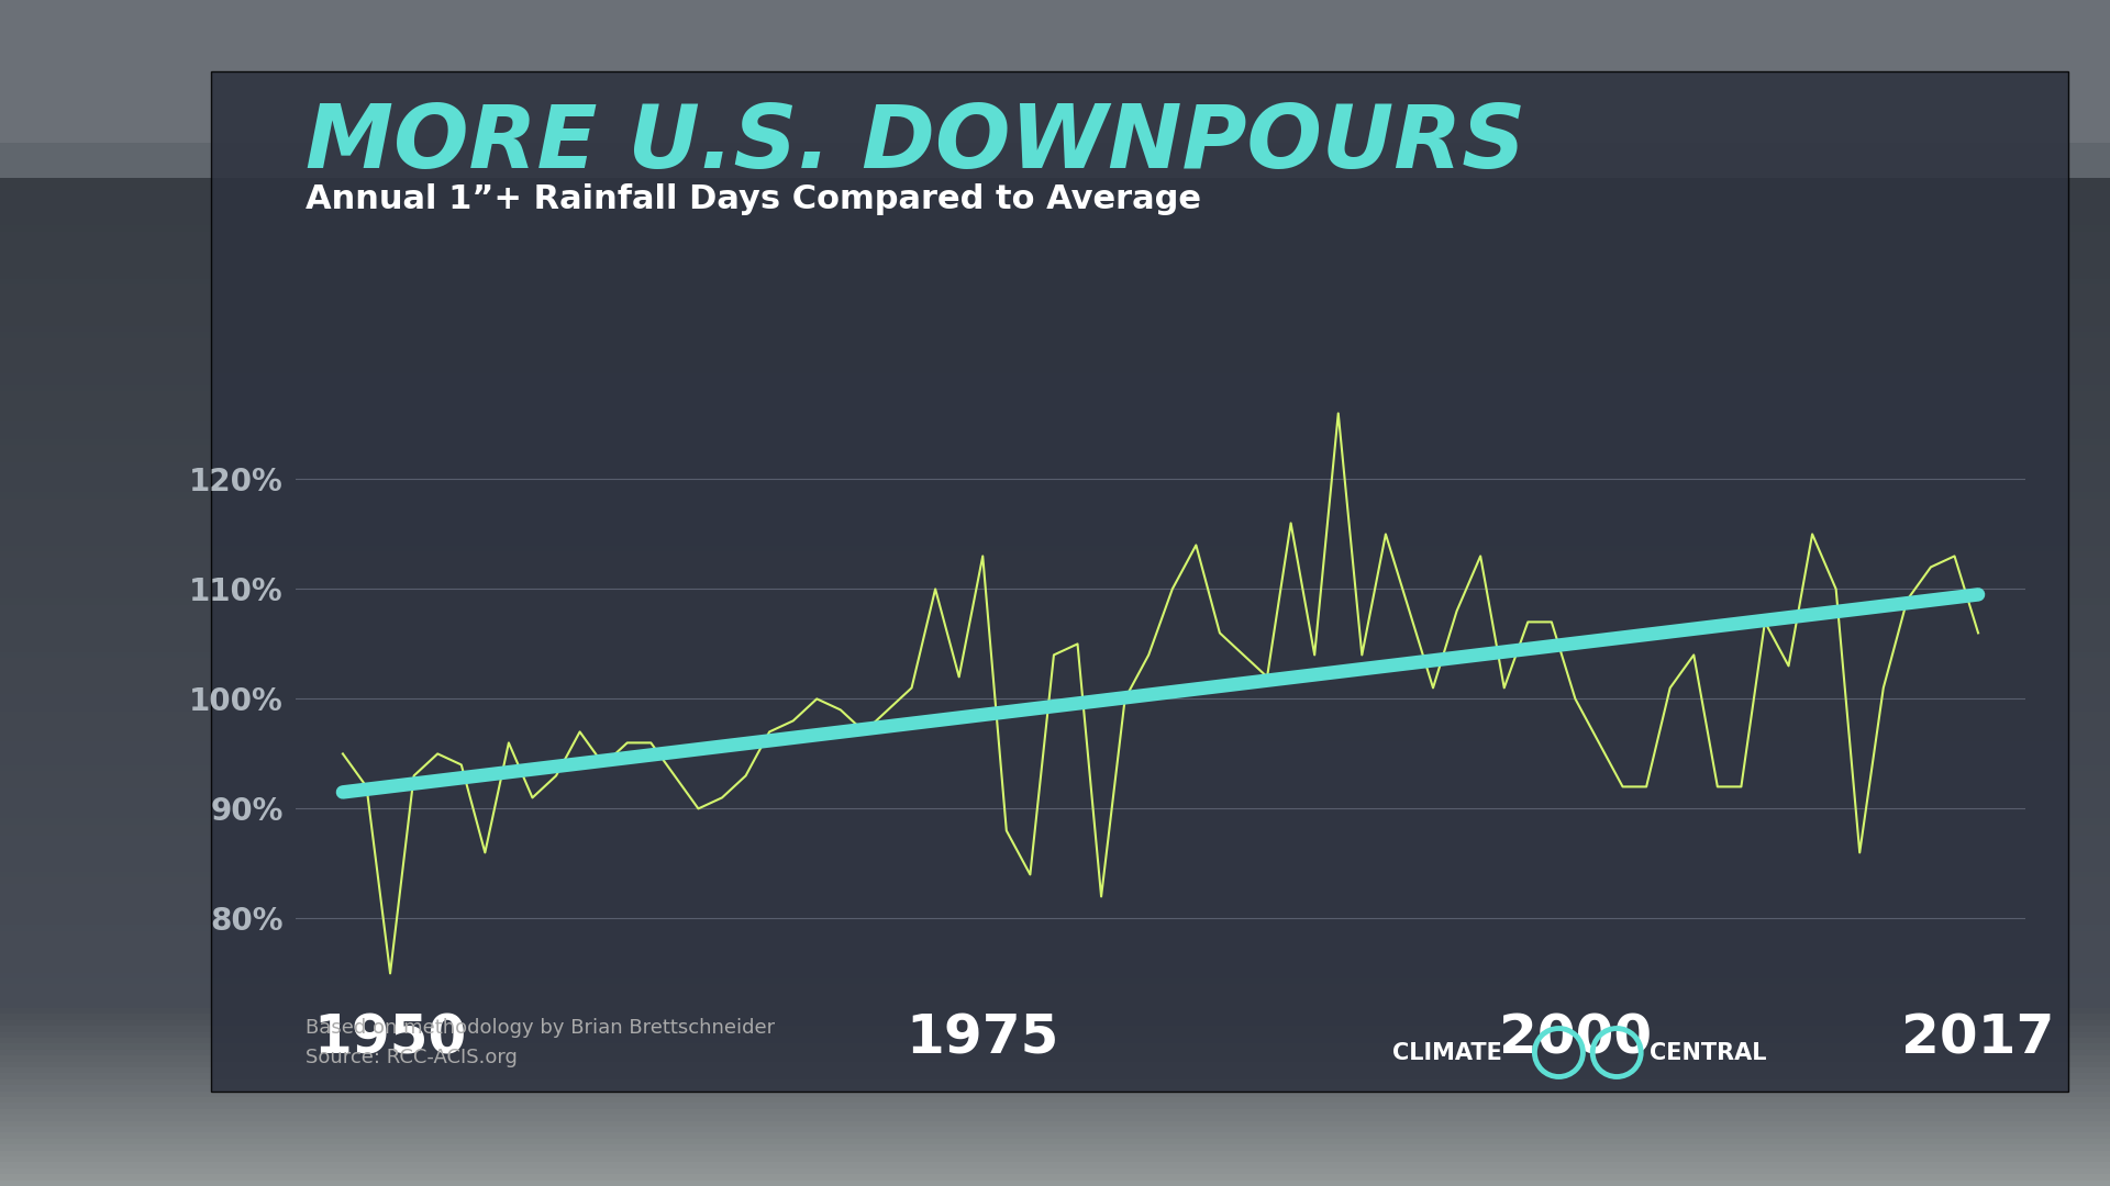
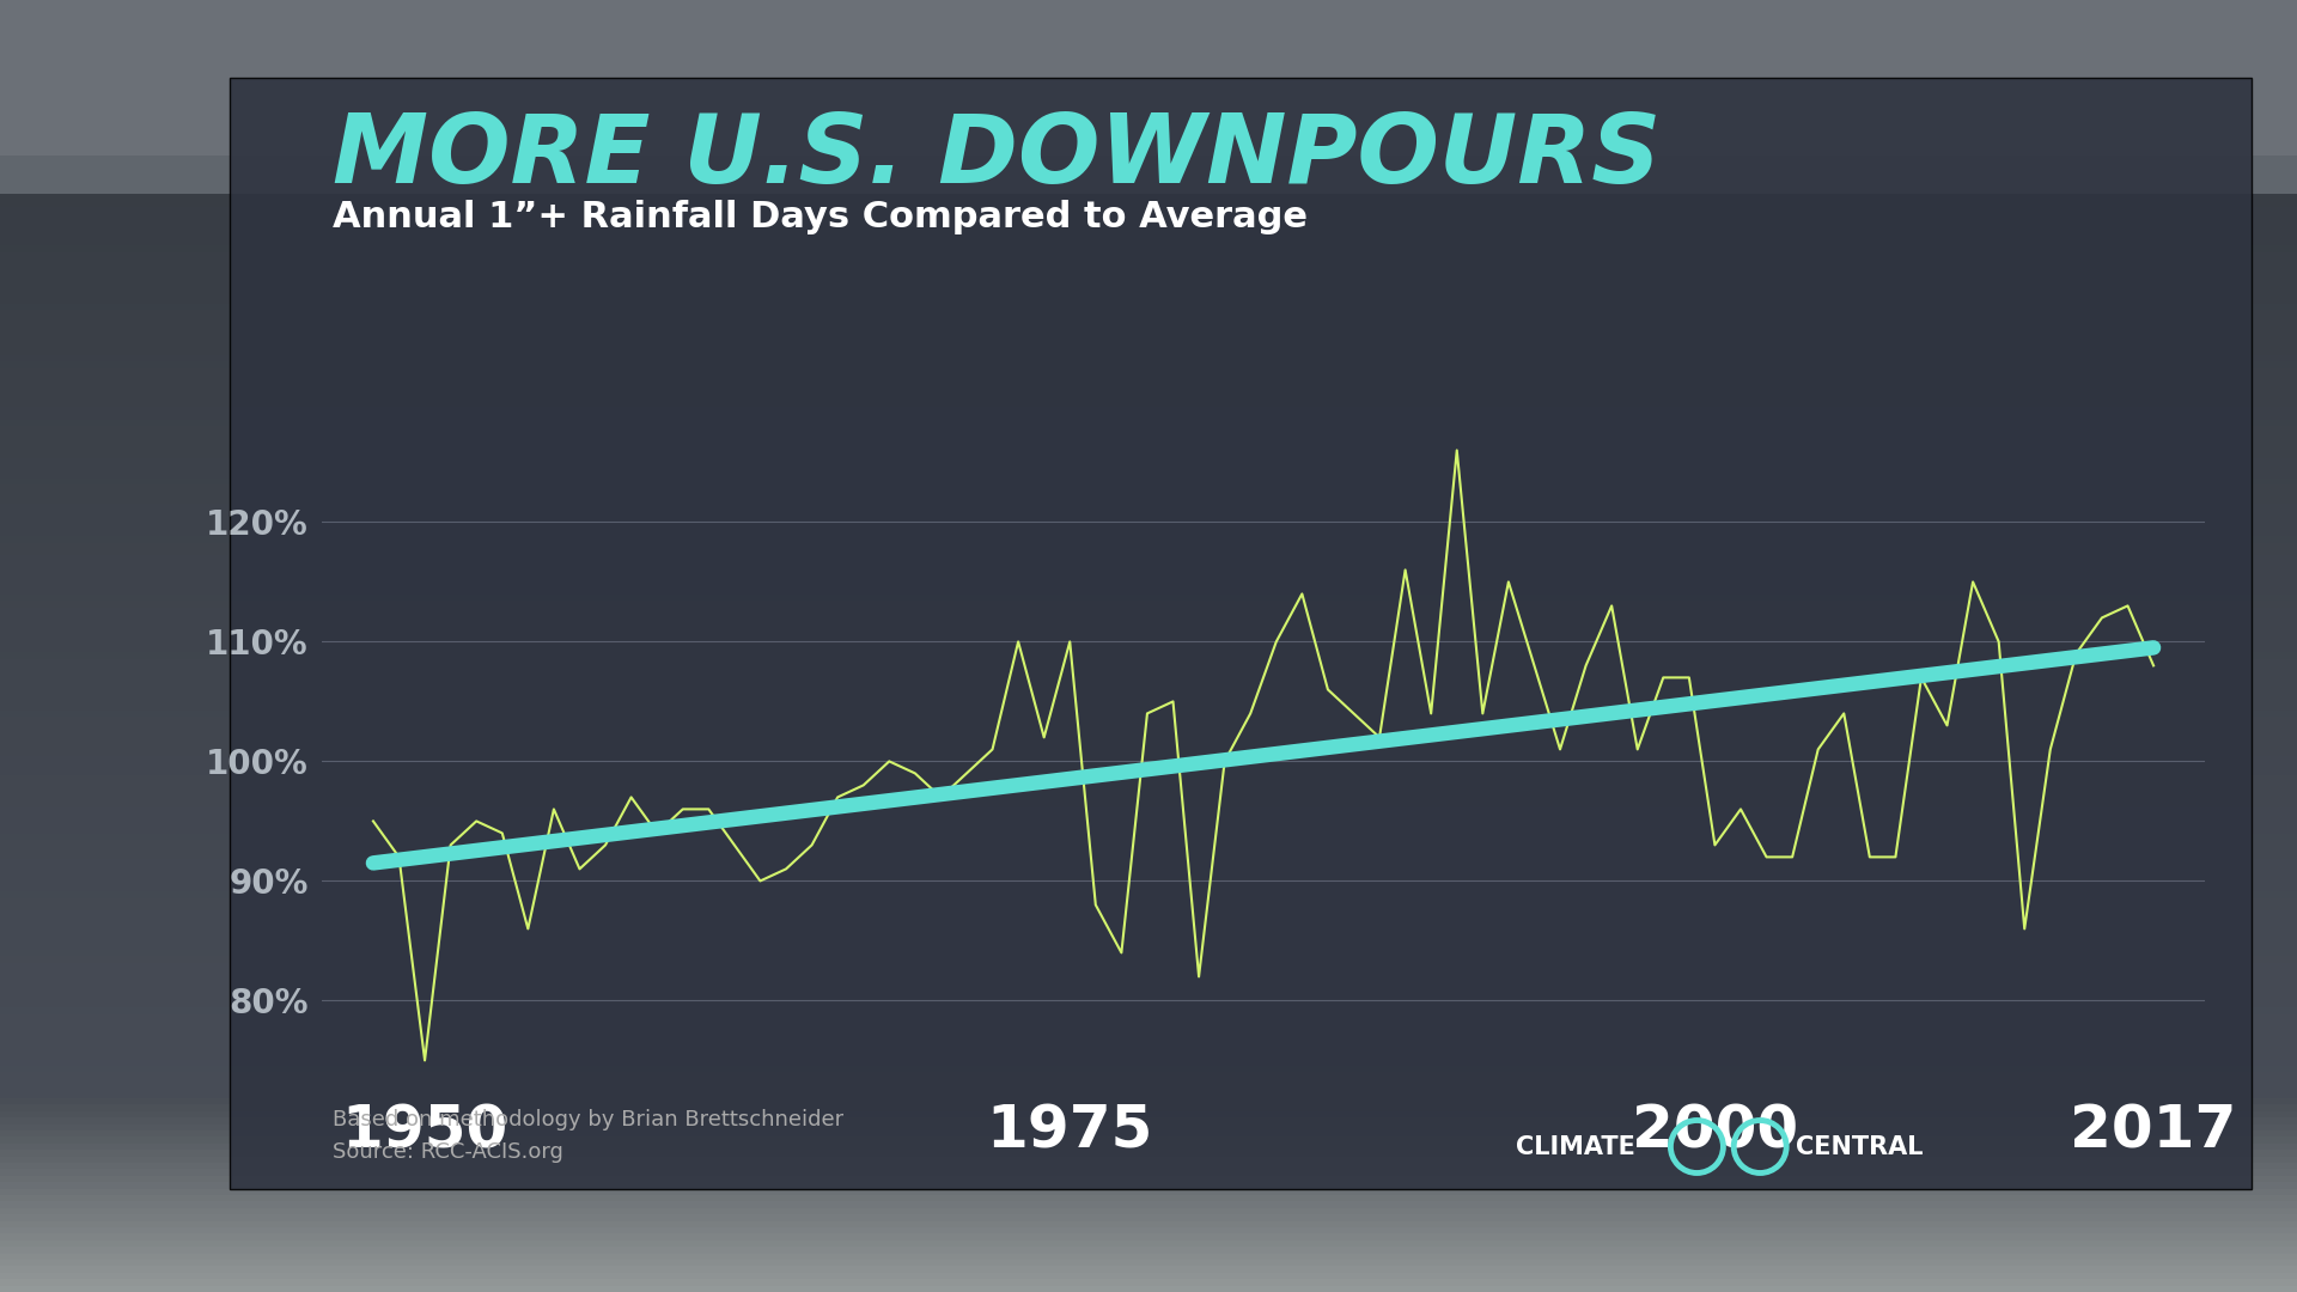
1975: 113% -> 110%
2000: 100% -> 93%
2017: 106% -> 108%
